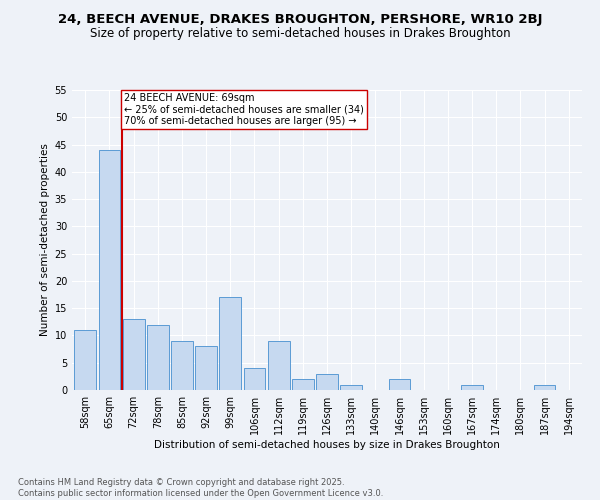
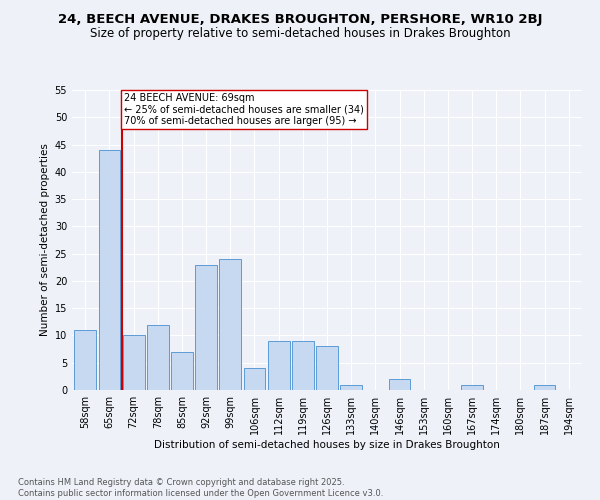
72sqm: 13 -> 10
85sqm: 9 -> 7
92sqm: 8 -> 23
99sqm: 17 -> 24
119sqm: 2 -> 9
126sqm: 3 -> 8
